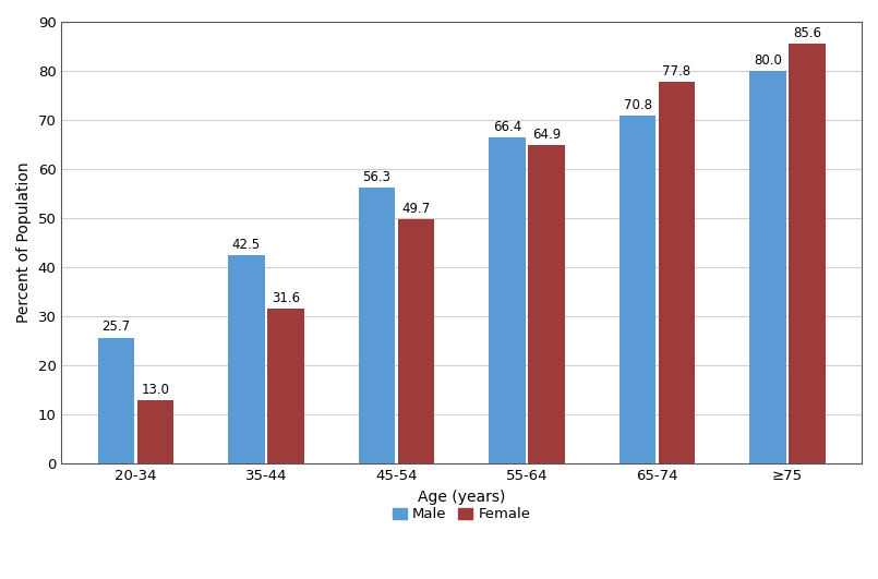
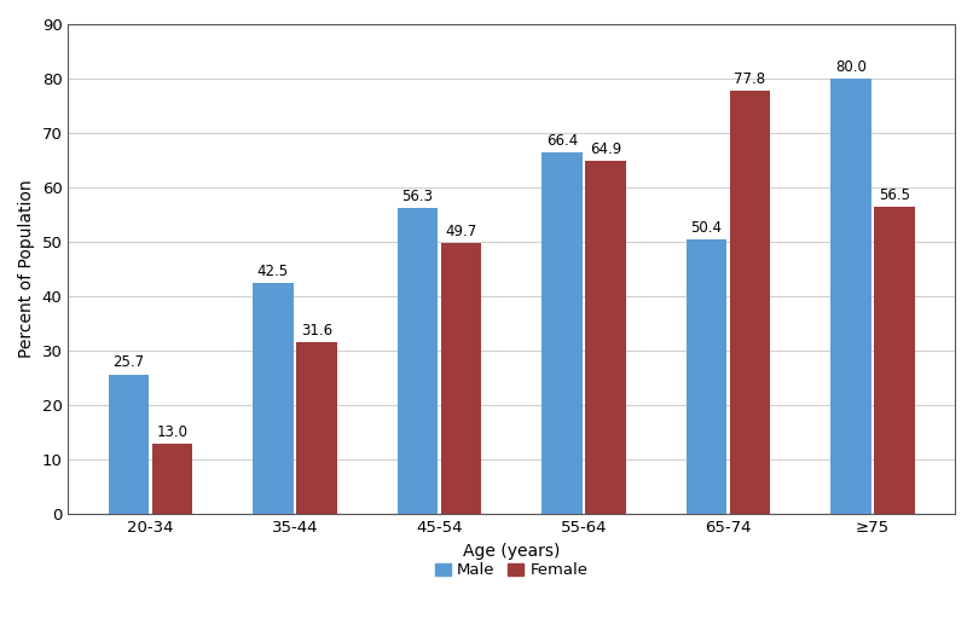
Male/65-74: 70.8 -> 50.4
Female/≥75: 85.6 -> 56.5
